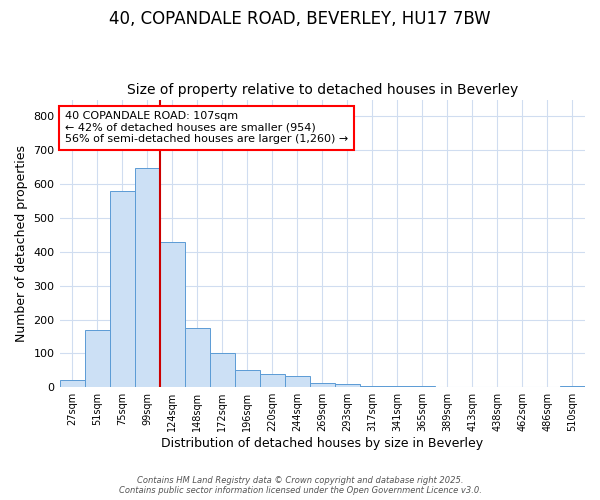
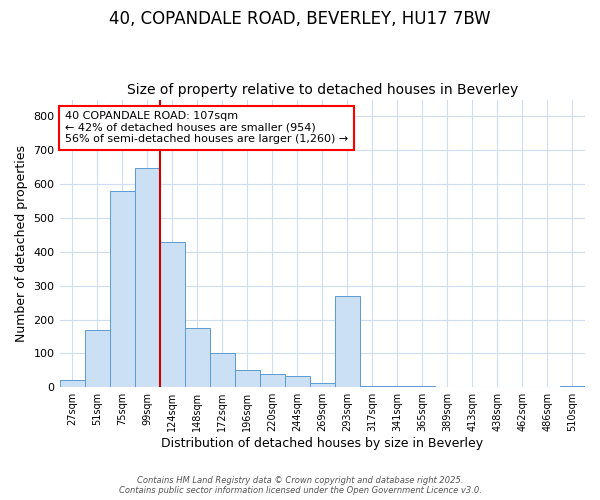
293sqm: 10 -> 270
